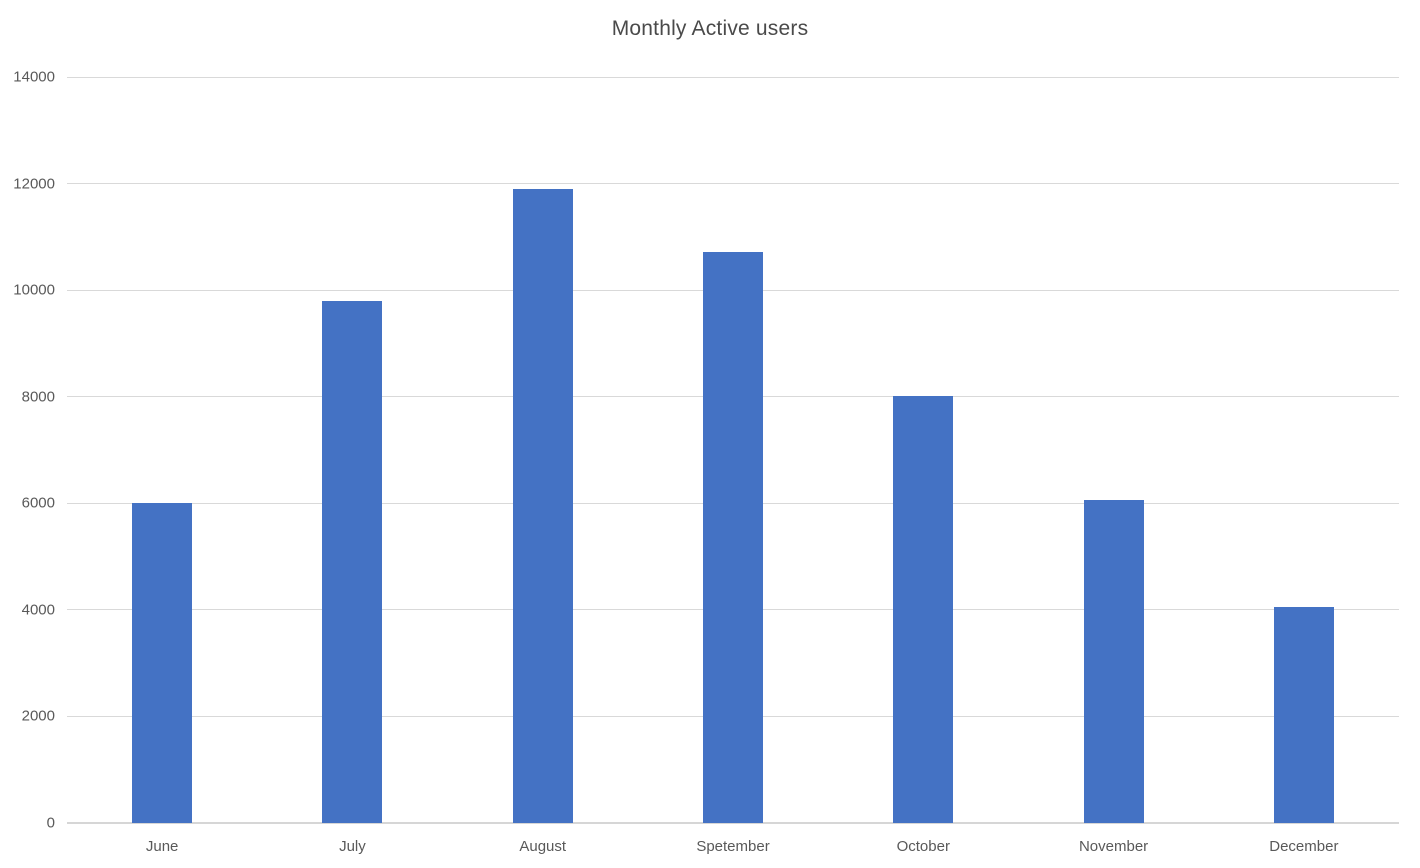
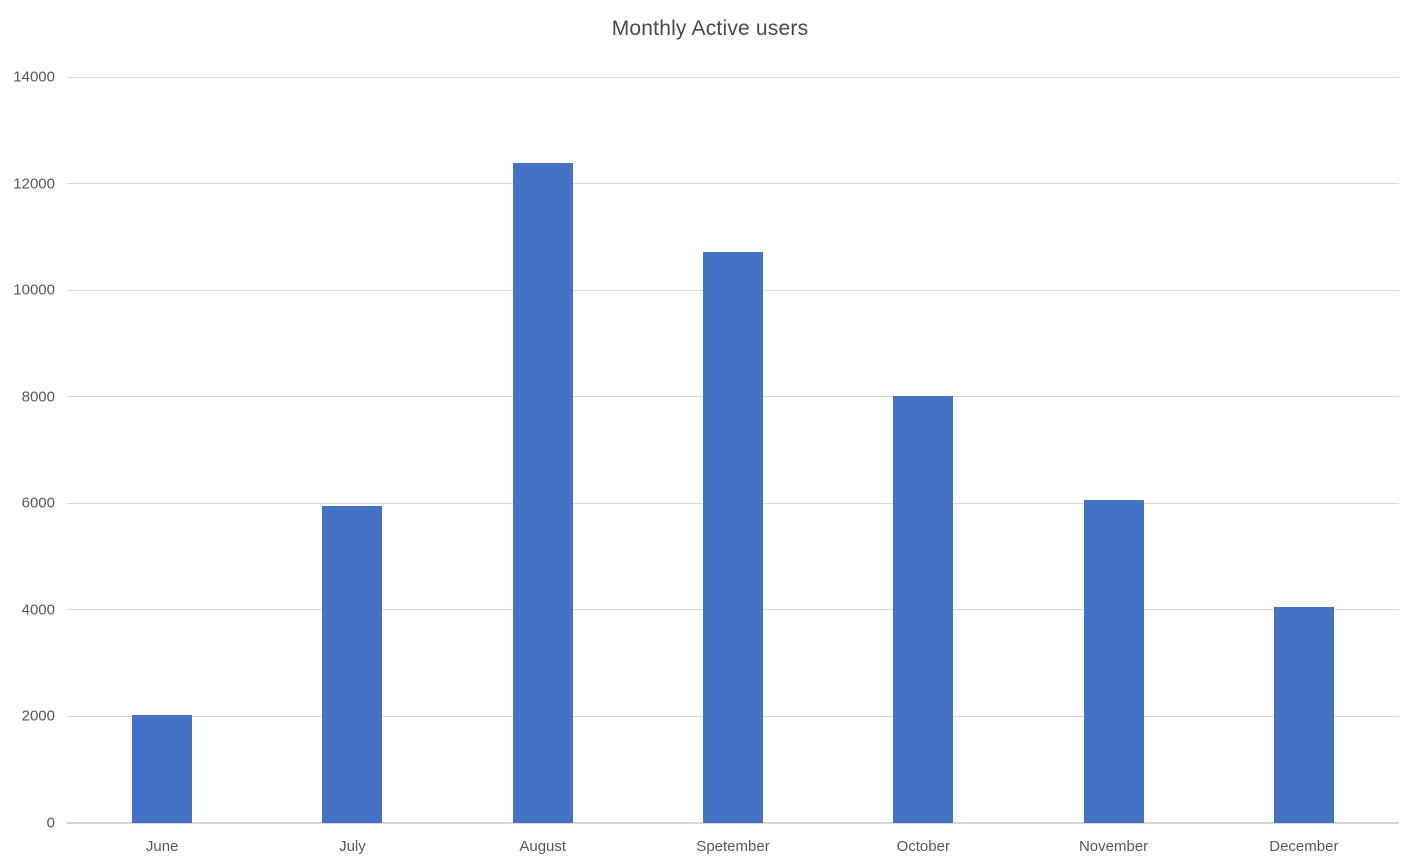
June: 6000 -> 2000
July: 9800 -> 6000
August: 11900 -> 12400
